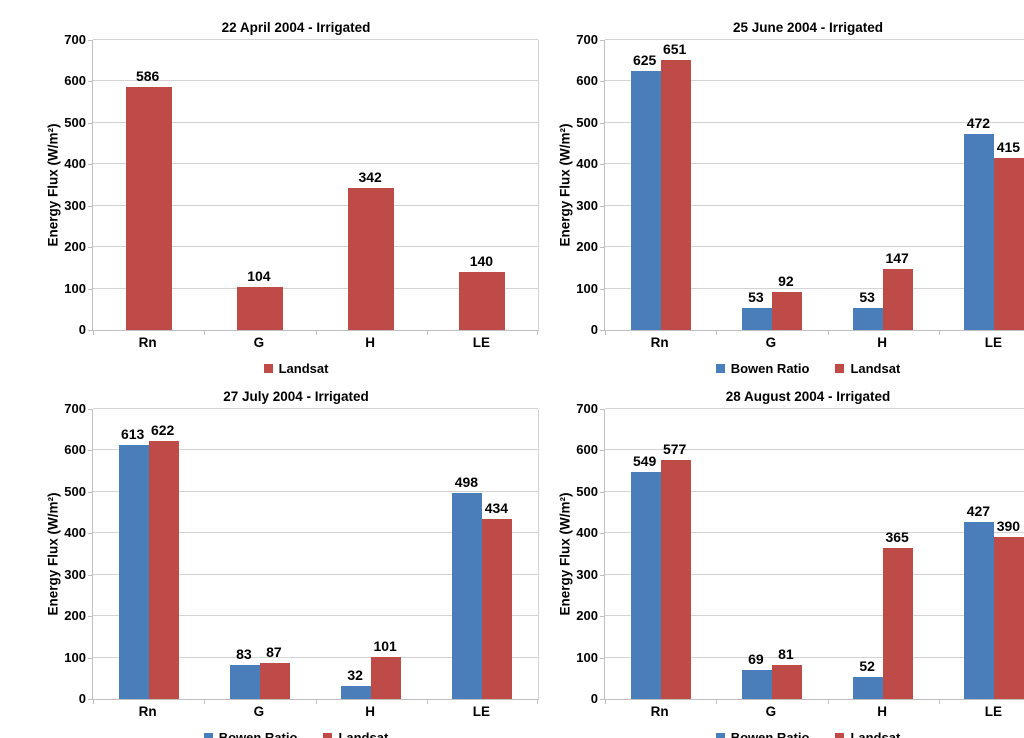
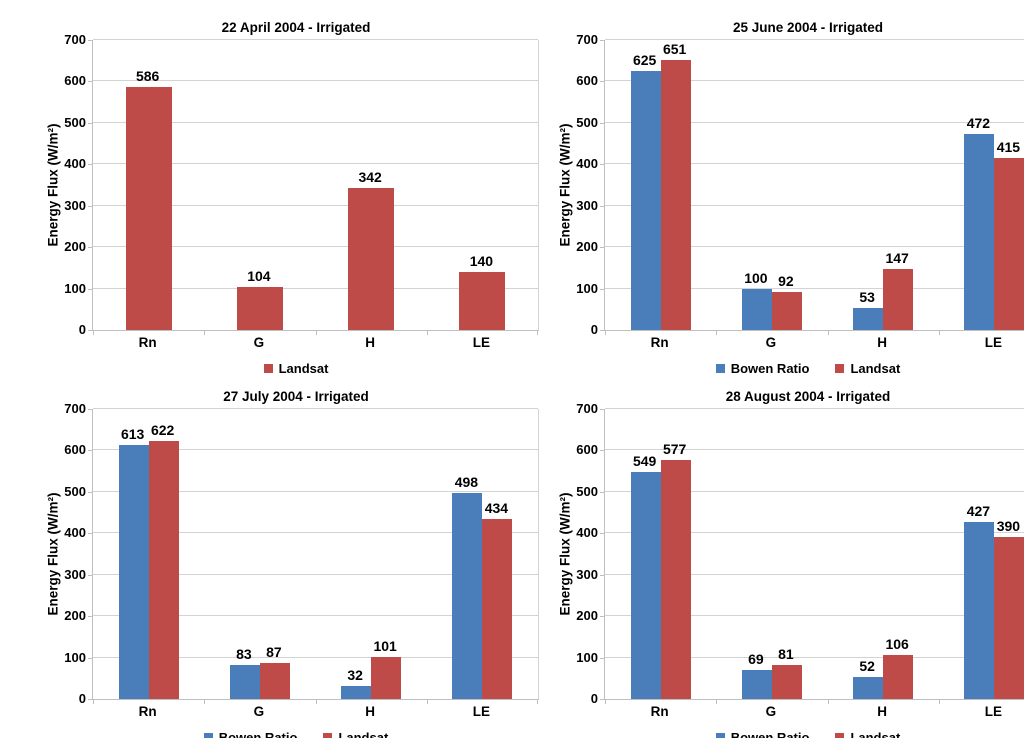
25 June 2004 - Irrigated/Bowen Ratio/G: 53 -> 100
28 August 2004 - Irrigated/Landsat/H: 365 -> 106
